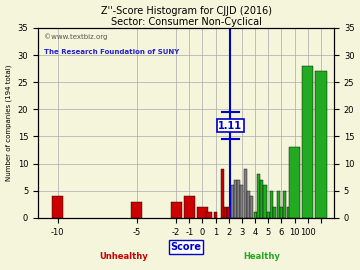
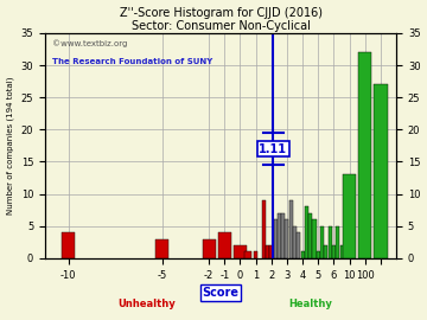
100: 28 -> 32
